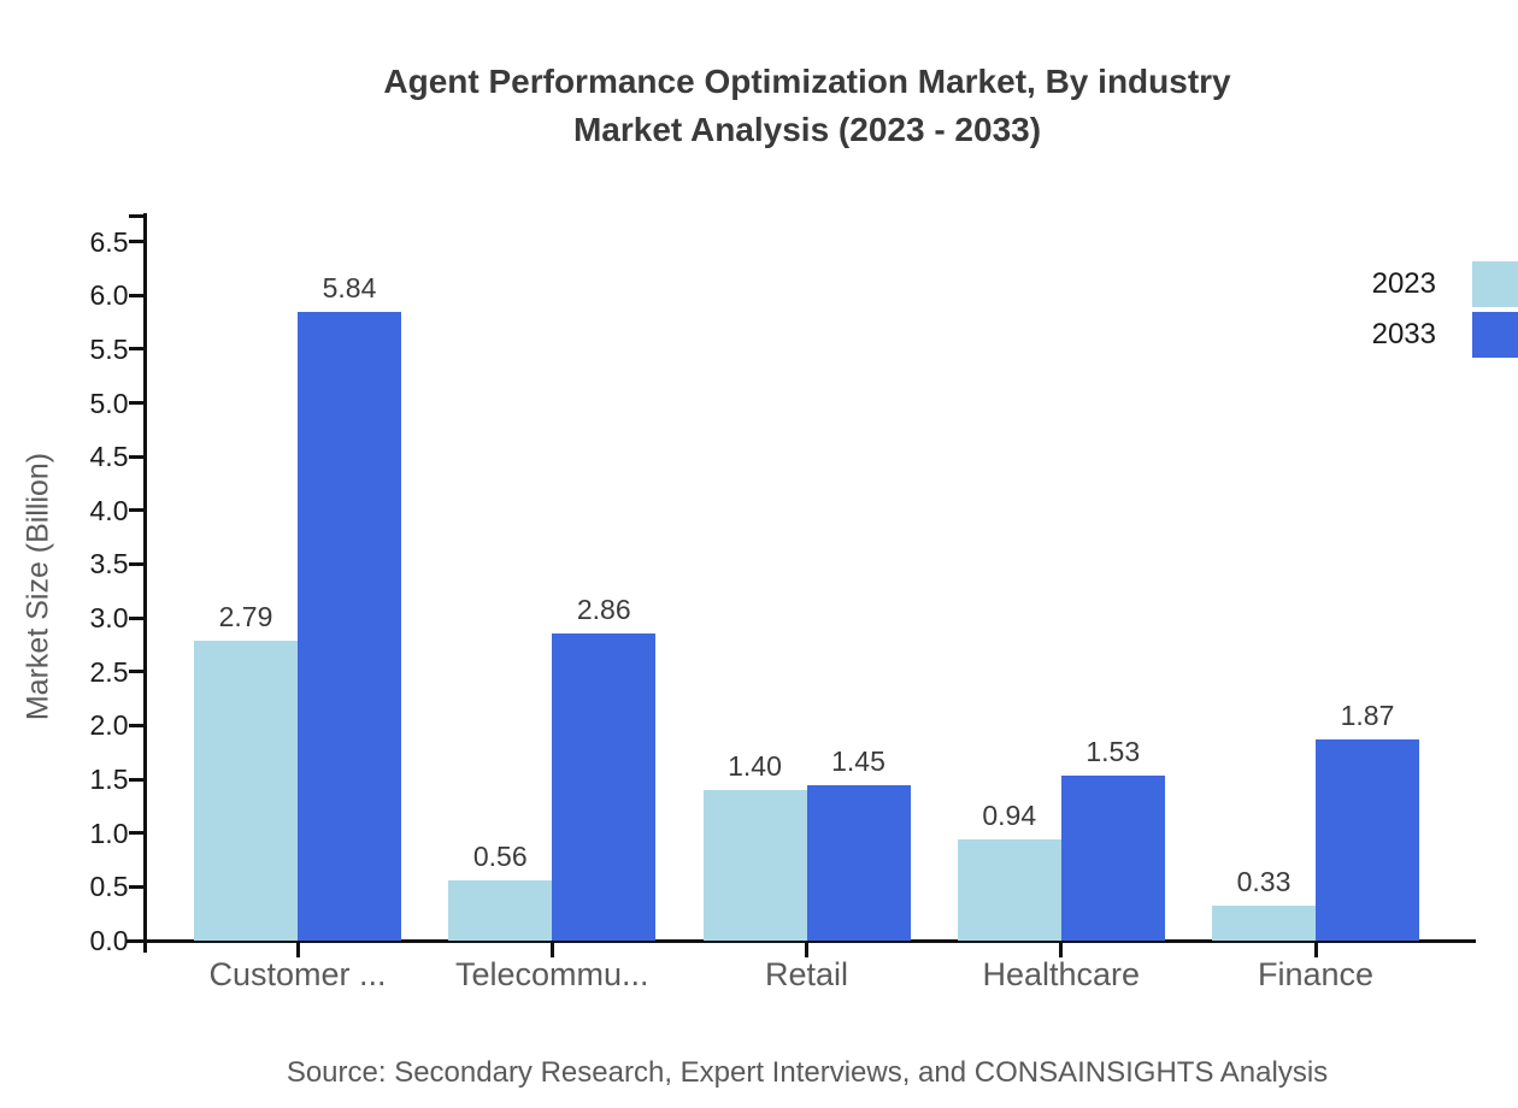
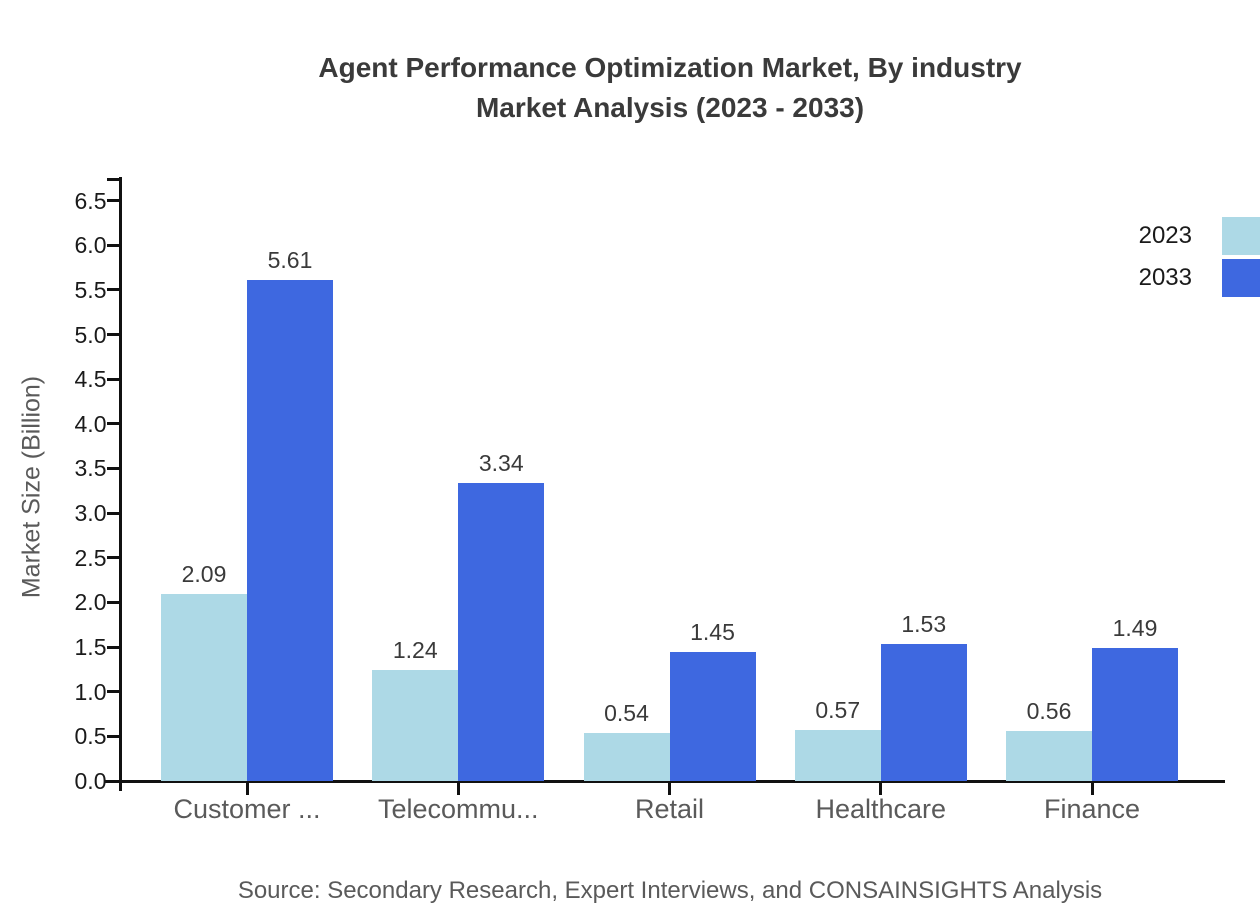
2023/Customer ...: 2.79 -> 2.09
2033/Customer ...: 5.84 -> 5.61
2023/Telecommu...: 0.56 -> 1.24
2033/Telecommu...: 2.86 -> 3.34
2023/Retail: 1.40 -> 0.54
2023/Healthcare: 0.94 -> 0.57
2023/Finance: 0.33 -> 0.56
2033/Finance: 1.87 -> 1.49
